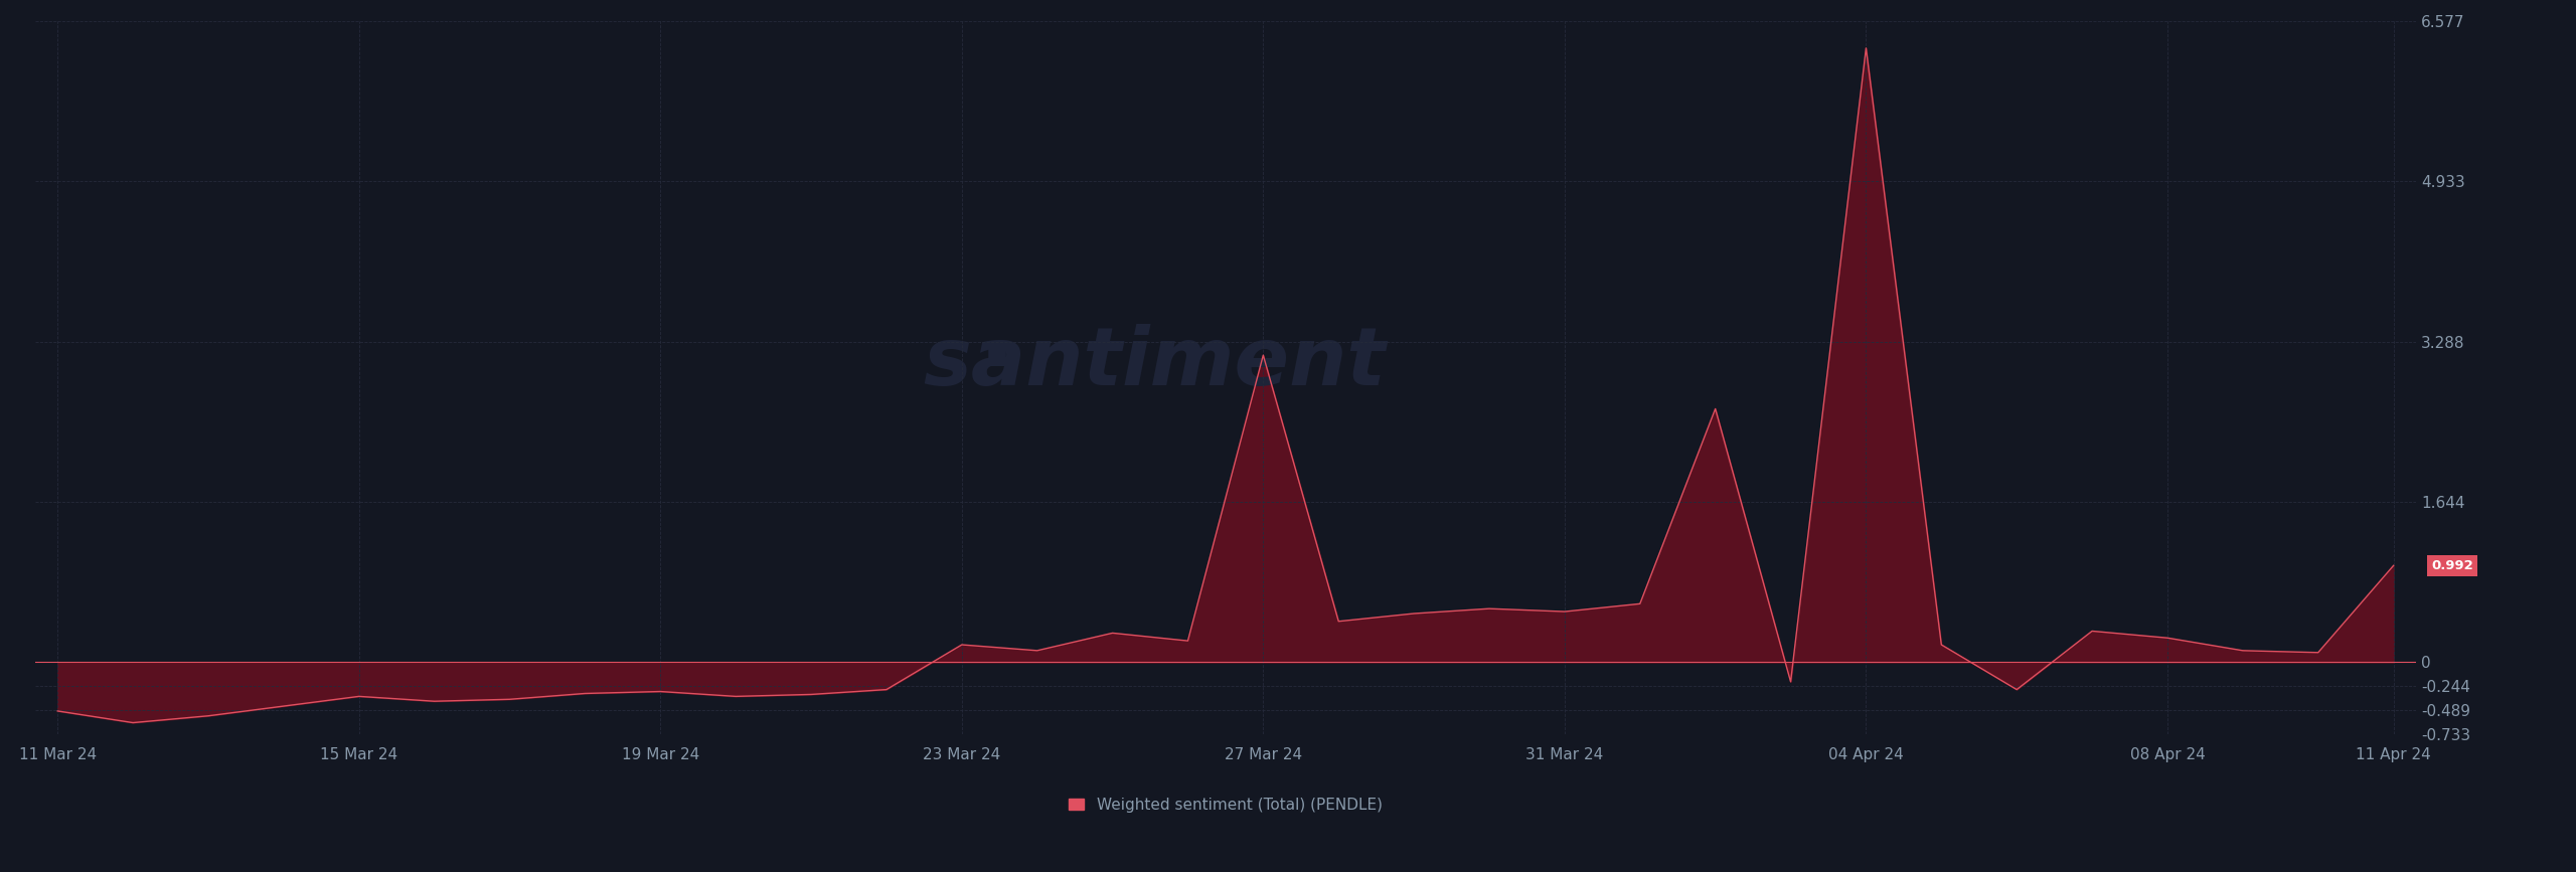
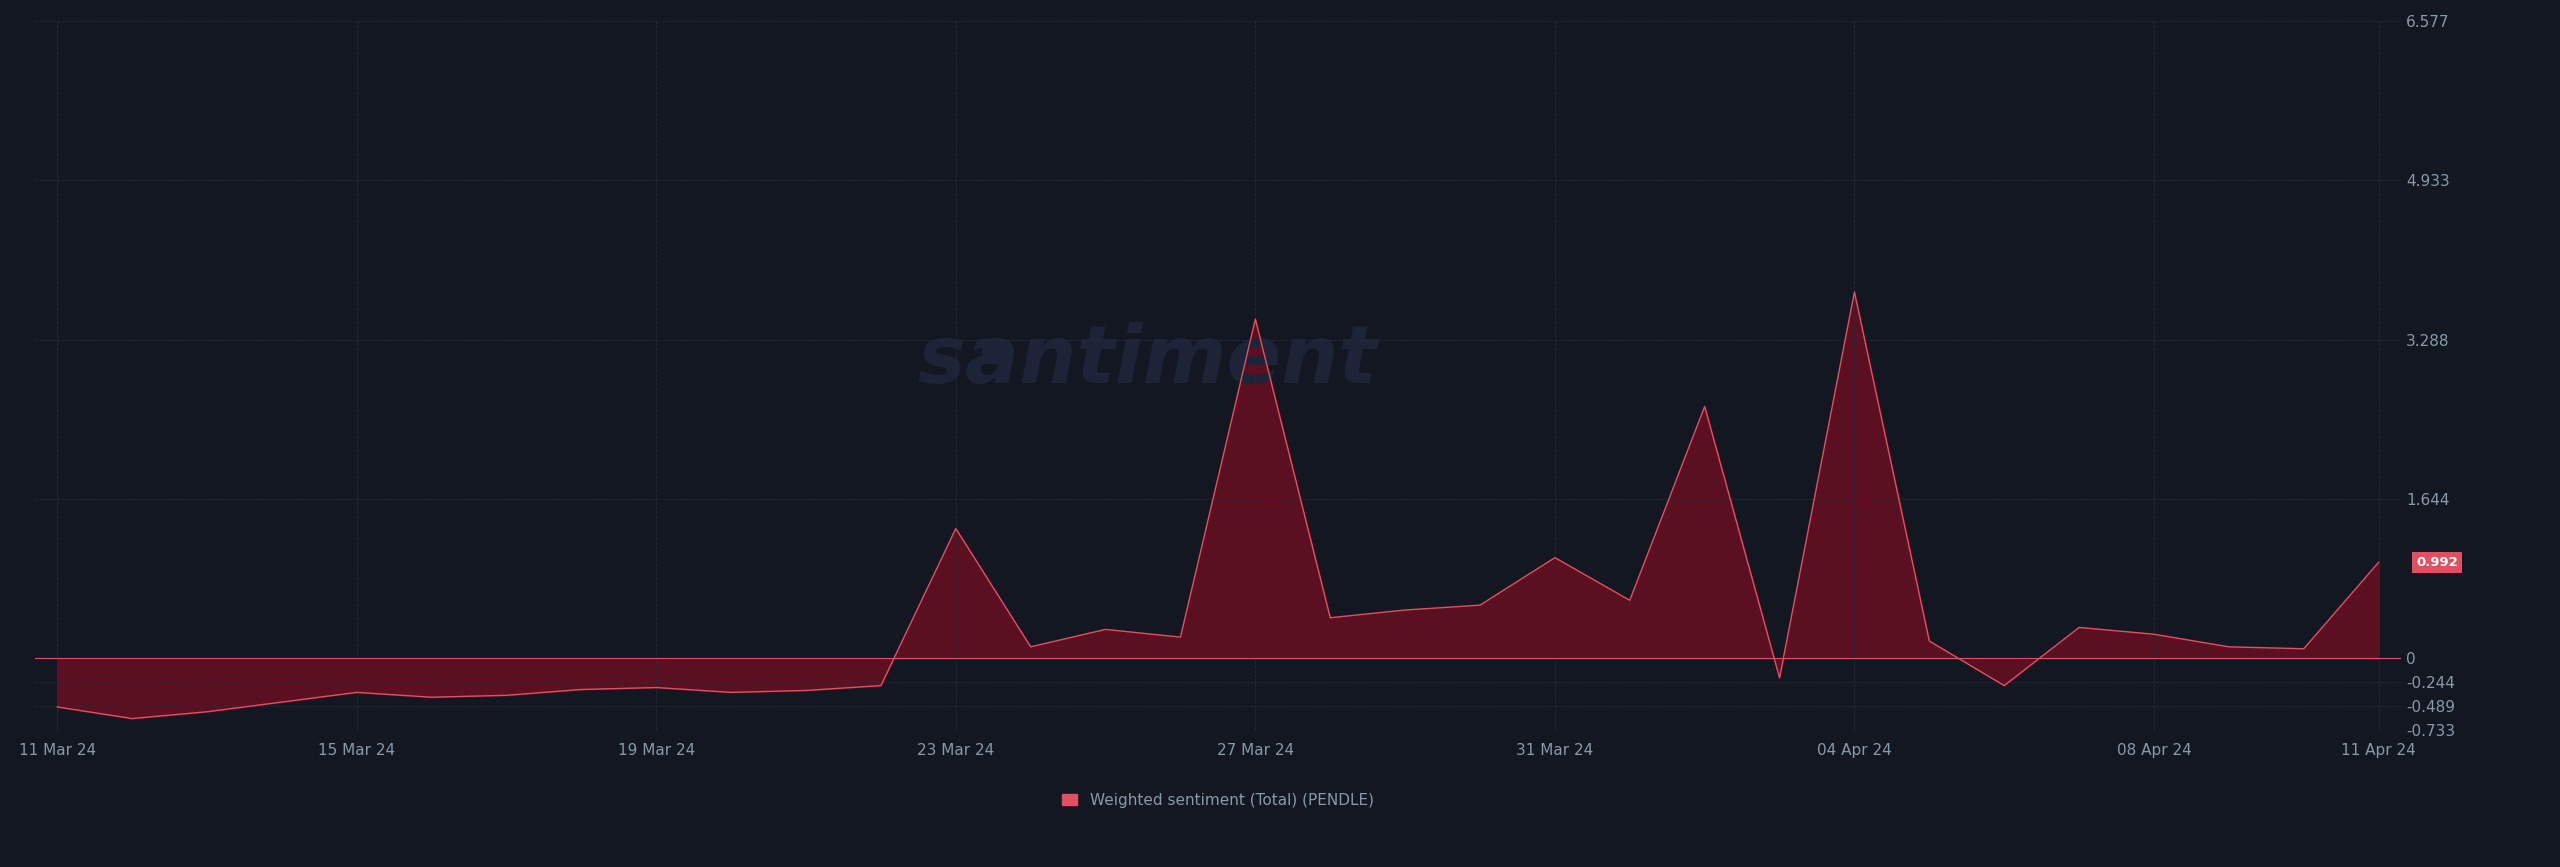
23 Mar 24: 0.18 -> 1.34
27 Mar 24: 3.15 -> 3.50
31 Mar 24: 0.52 -> 1.04
04 Apr 24: 6.30 -> 3.78
